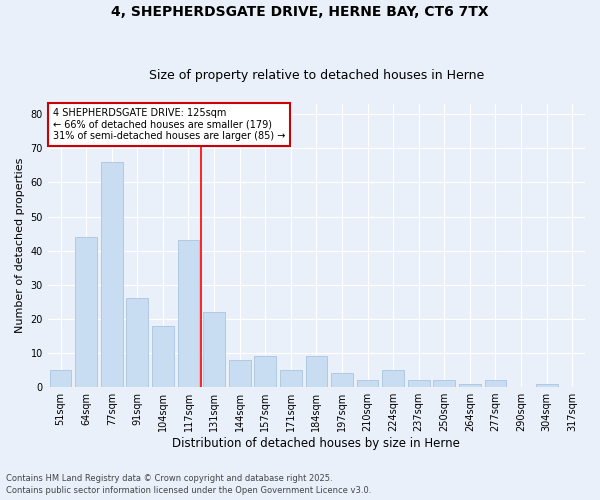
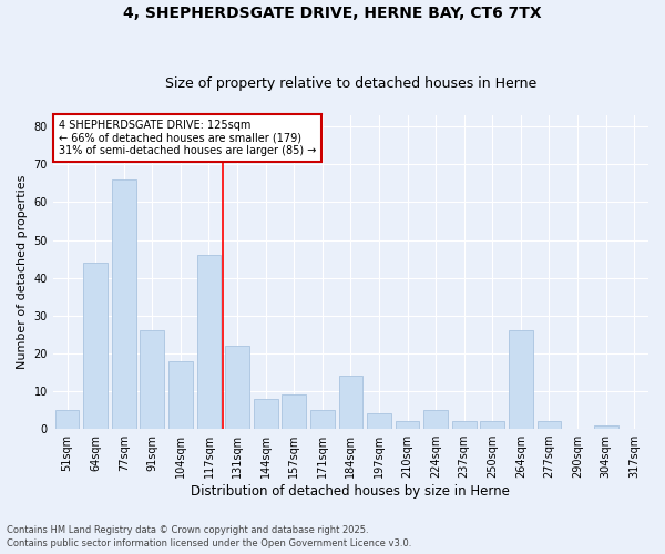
117sqm: 43 -> 46
184sqm: 9 -> 14
264sqm: 1 -> 26
